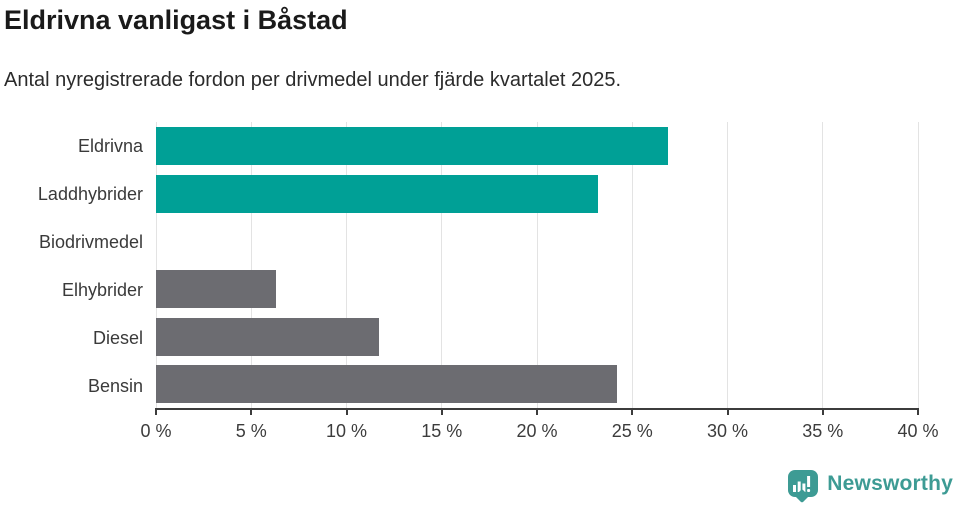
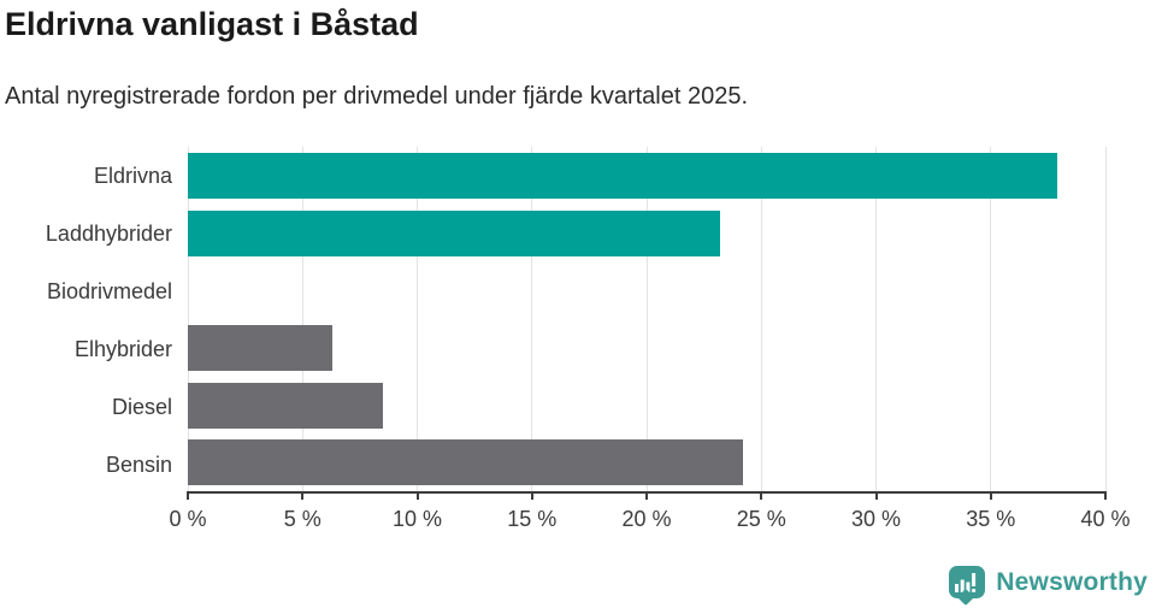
Eldrivna: 26.9% -> 37.9%
Diesel: 11.7% -> 8.5%
